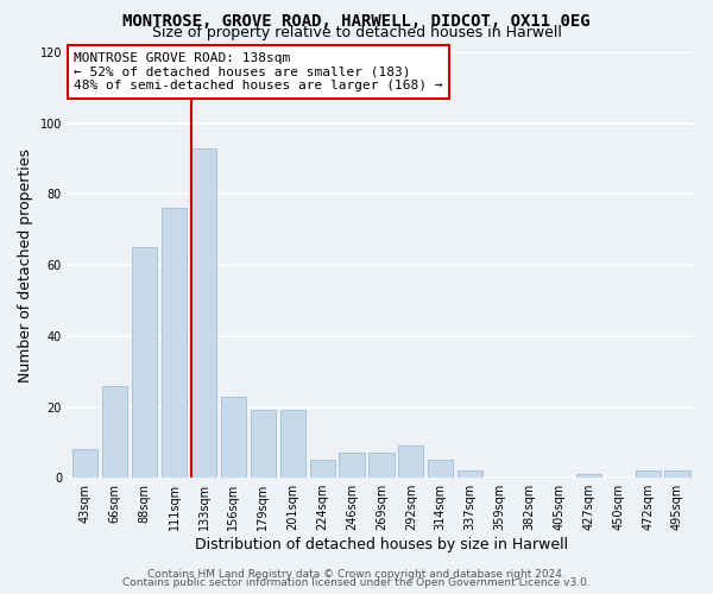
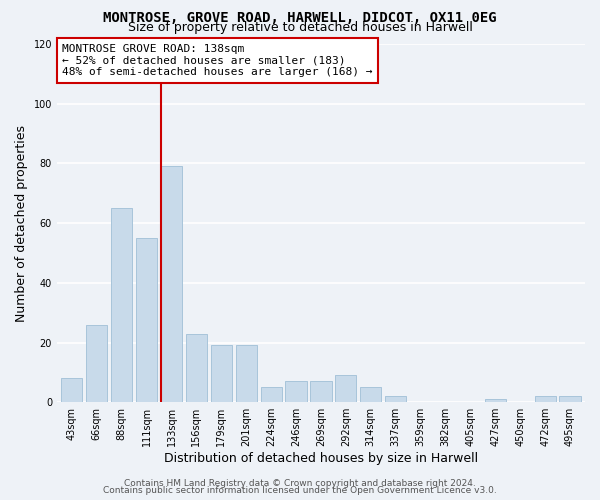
111sqm: 76 -> 55
133sqm: 93 -> 79
